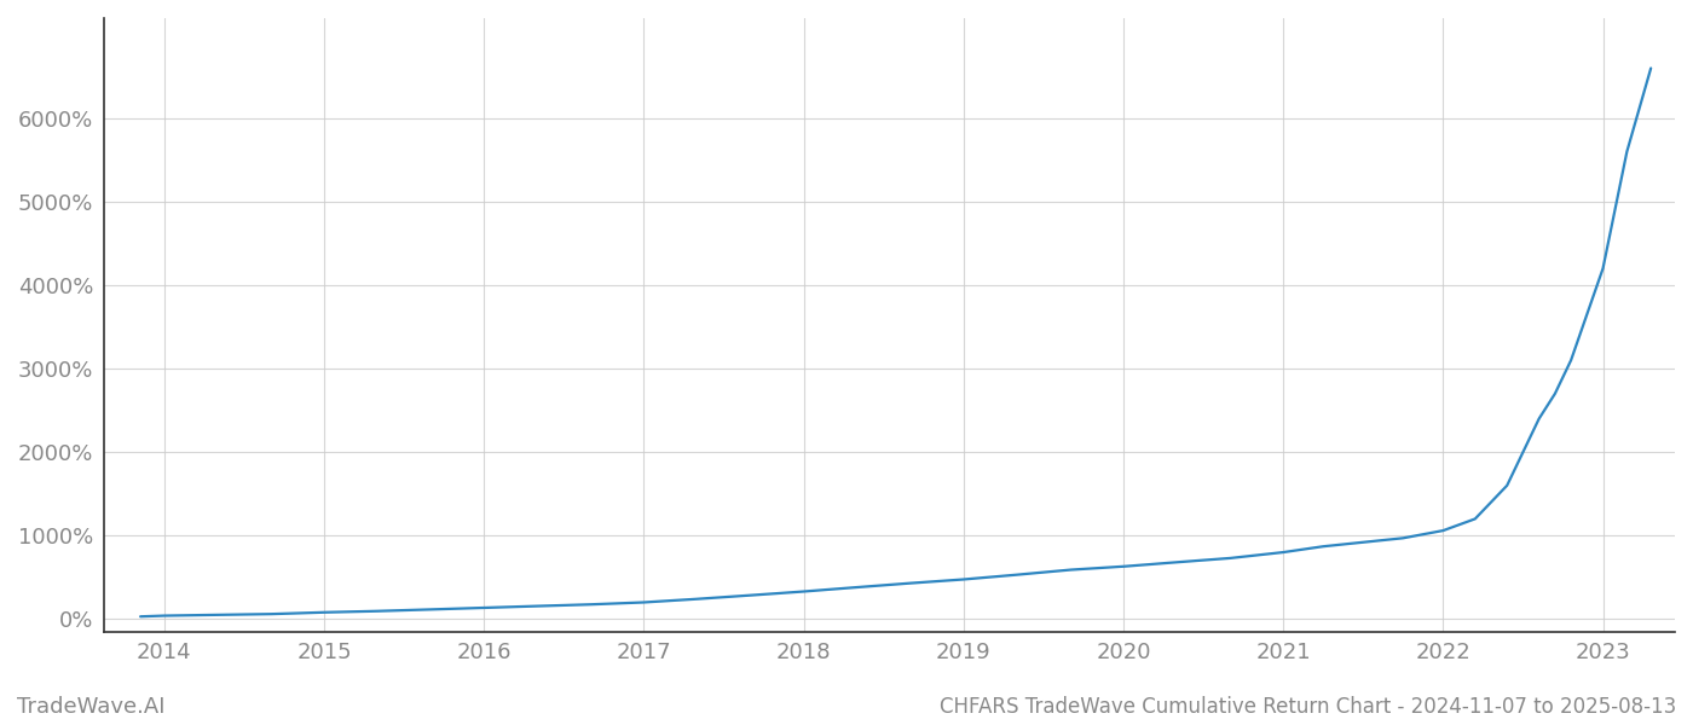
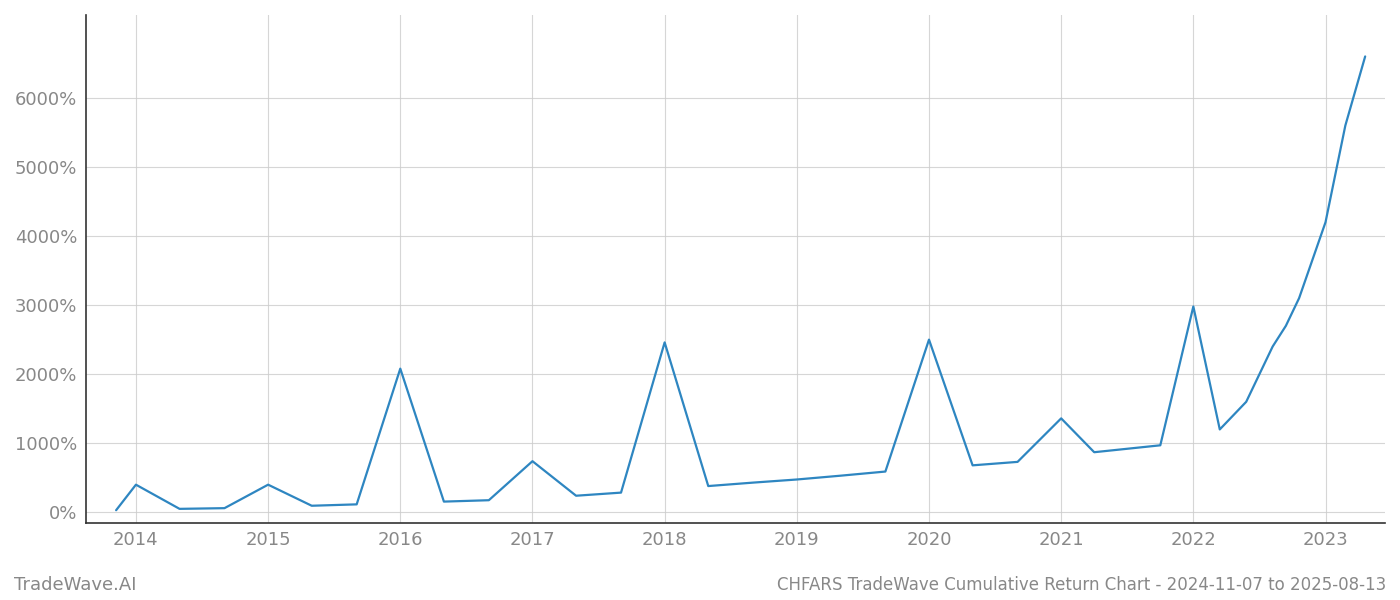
2014: 40% -> 400%
2015: 80% -> 400%
2016: 140% -> 2080%
2017: 200% -> 740%
2018: 330% -> 2460%
2020: 630% -> 2500%
2021: 800% -> 1360%
2022: 1060% -> 2980%
